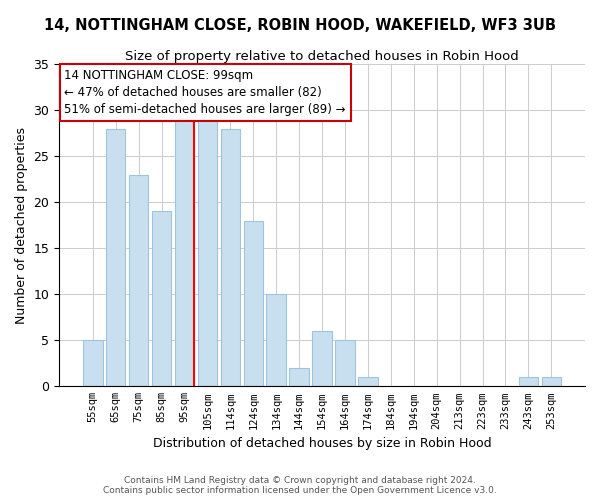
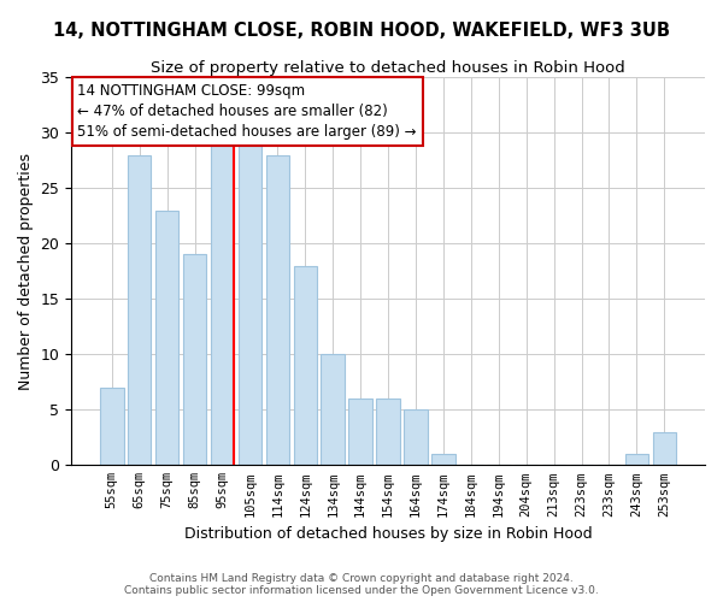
55sqm: 5 -> 7
144sqm: 2 -> 6
253sqm: 1 -> 3
